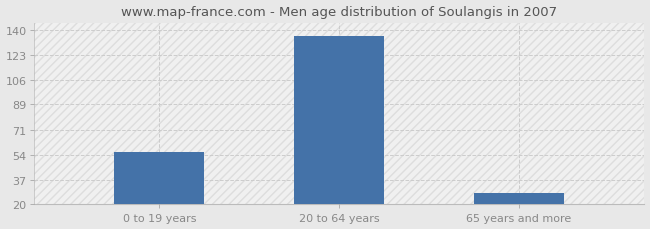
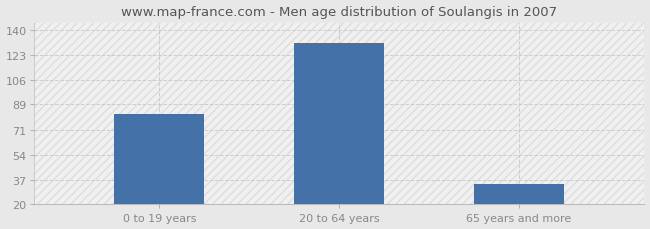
0 to 19 years: 56 -> 82
20 to 64 years: 136 -> 131
65 years and more: 28 -> 34
